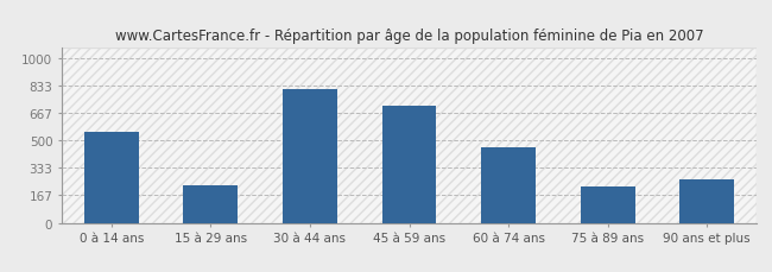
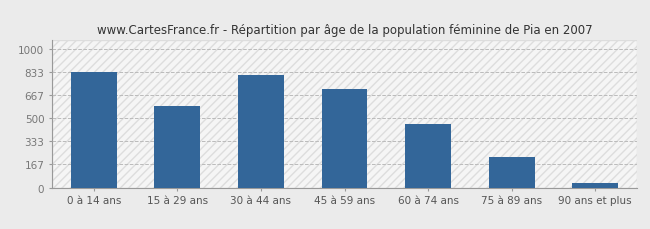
0 à 14 ans: 550 -> 830
15 à 29 ans: 230 -> 590
90 ans et plus: 260 -> 30
